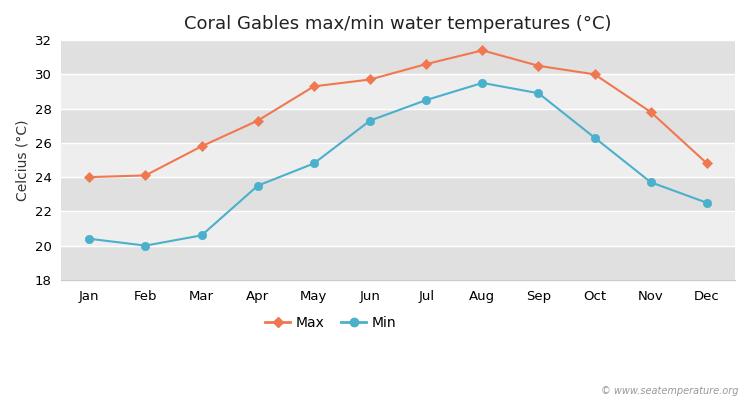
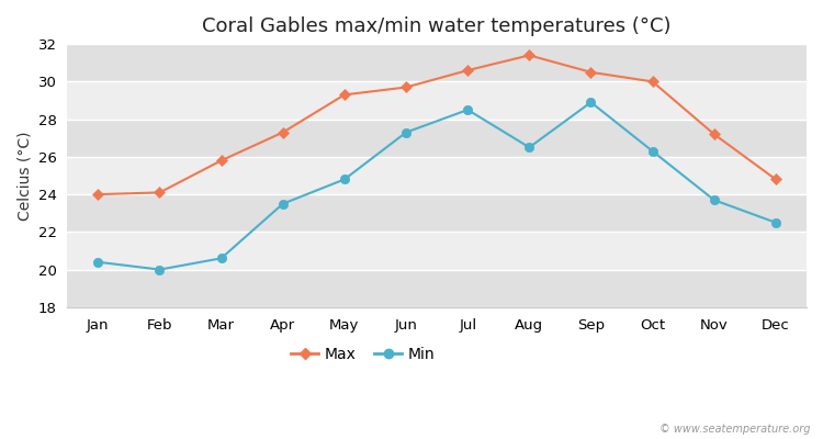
Min/Aug: 29.5 -> 26.5
Max/Nov: 27.8 -> 27.2
